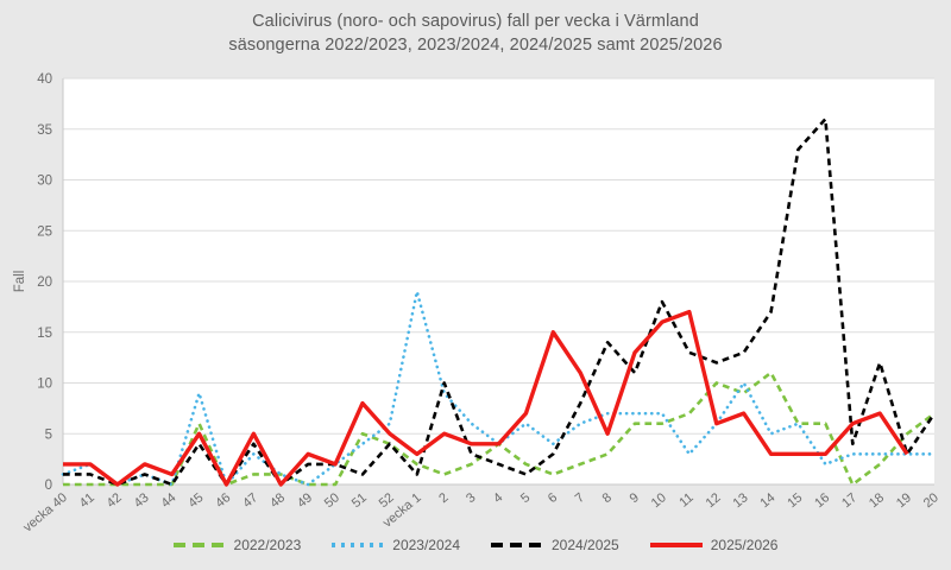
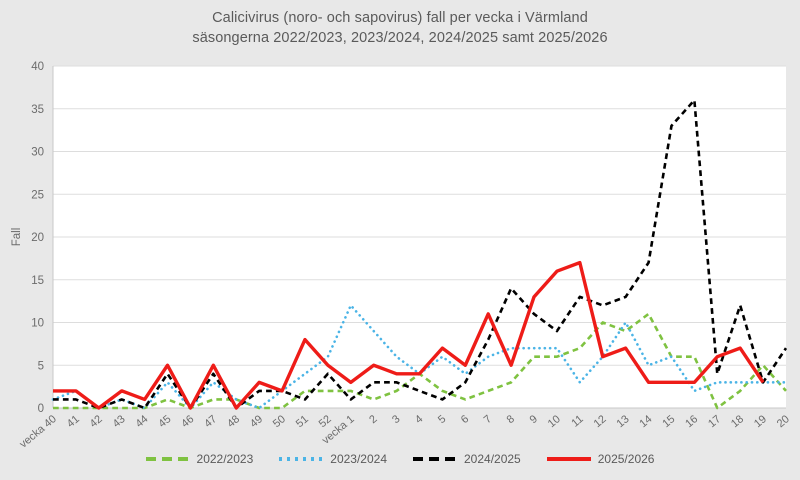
2022/2023/45: 6 -> 1
2023/2024/45: 9 -> 3
2022/2023/51: 5 -> 2
2022/2023/52: 4 -> 2
2023/2024/vecka 1: 19 -> 12
2024/2025/2: 10 -> 3
2025/2026/6: 15 -> 5
2024/2025/10: 18 -> 9
2022/2023/20: 7 -> 2
